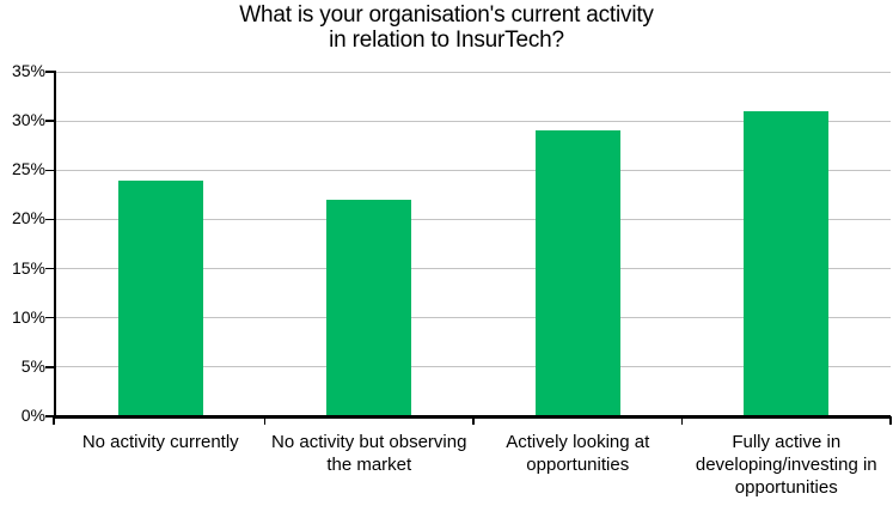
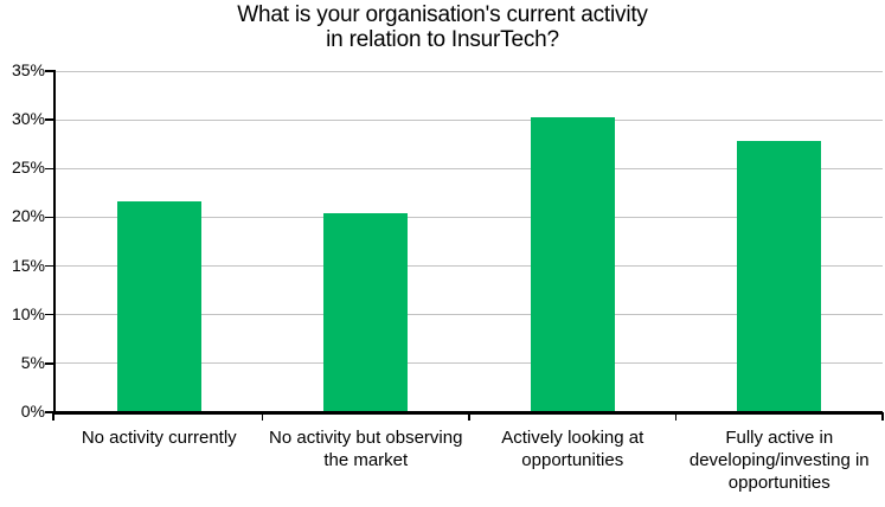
No activity currently: 24% -> 22%
No activity but observing the market: 22% -> 20%
Actively looking at opportunities: 29% -> 30%
Fully active in developing/investing in opportunities: 31% -> 28%
